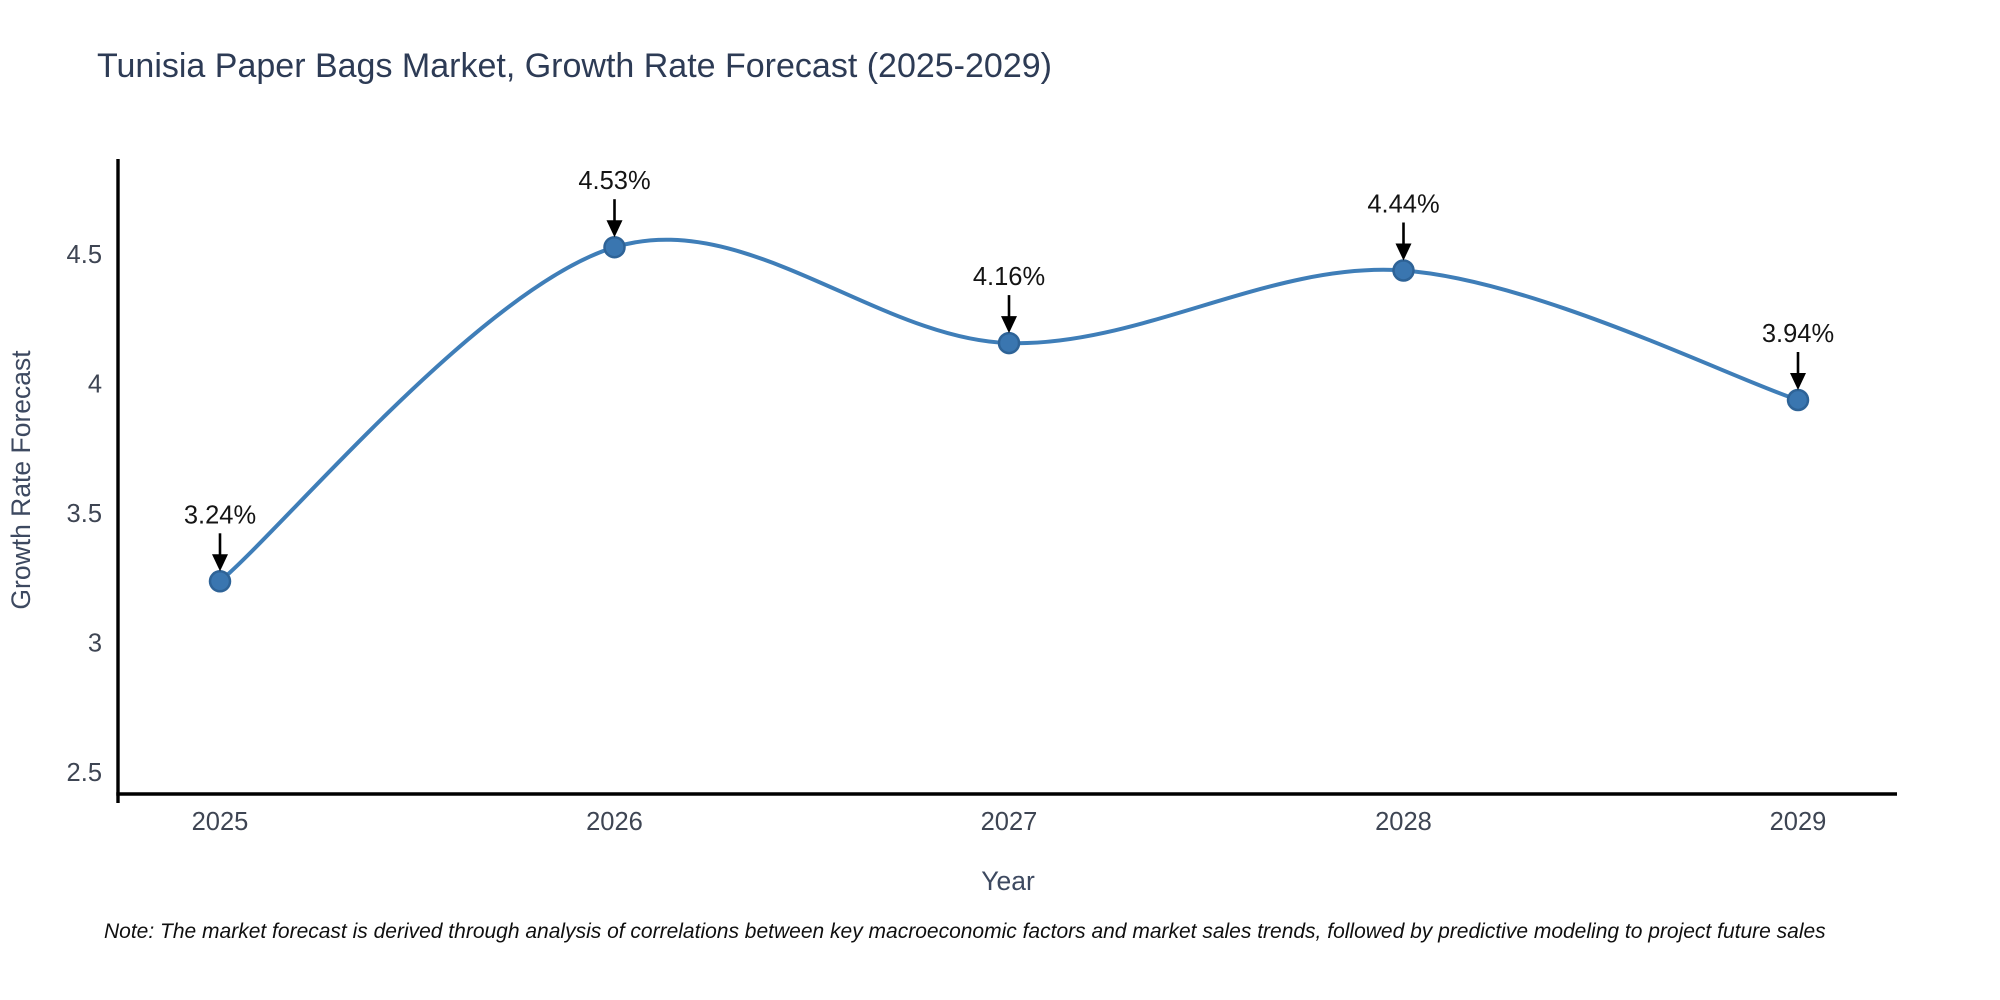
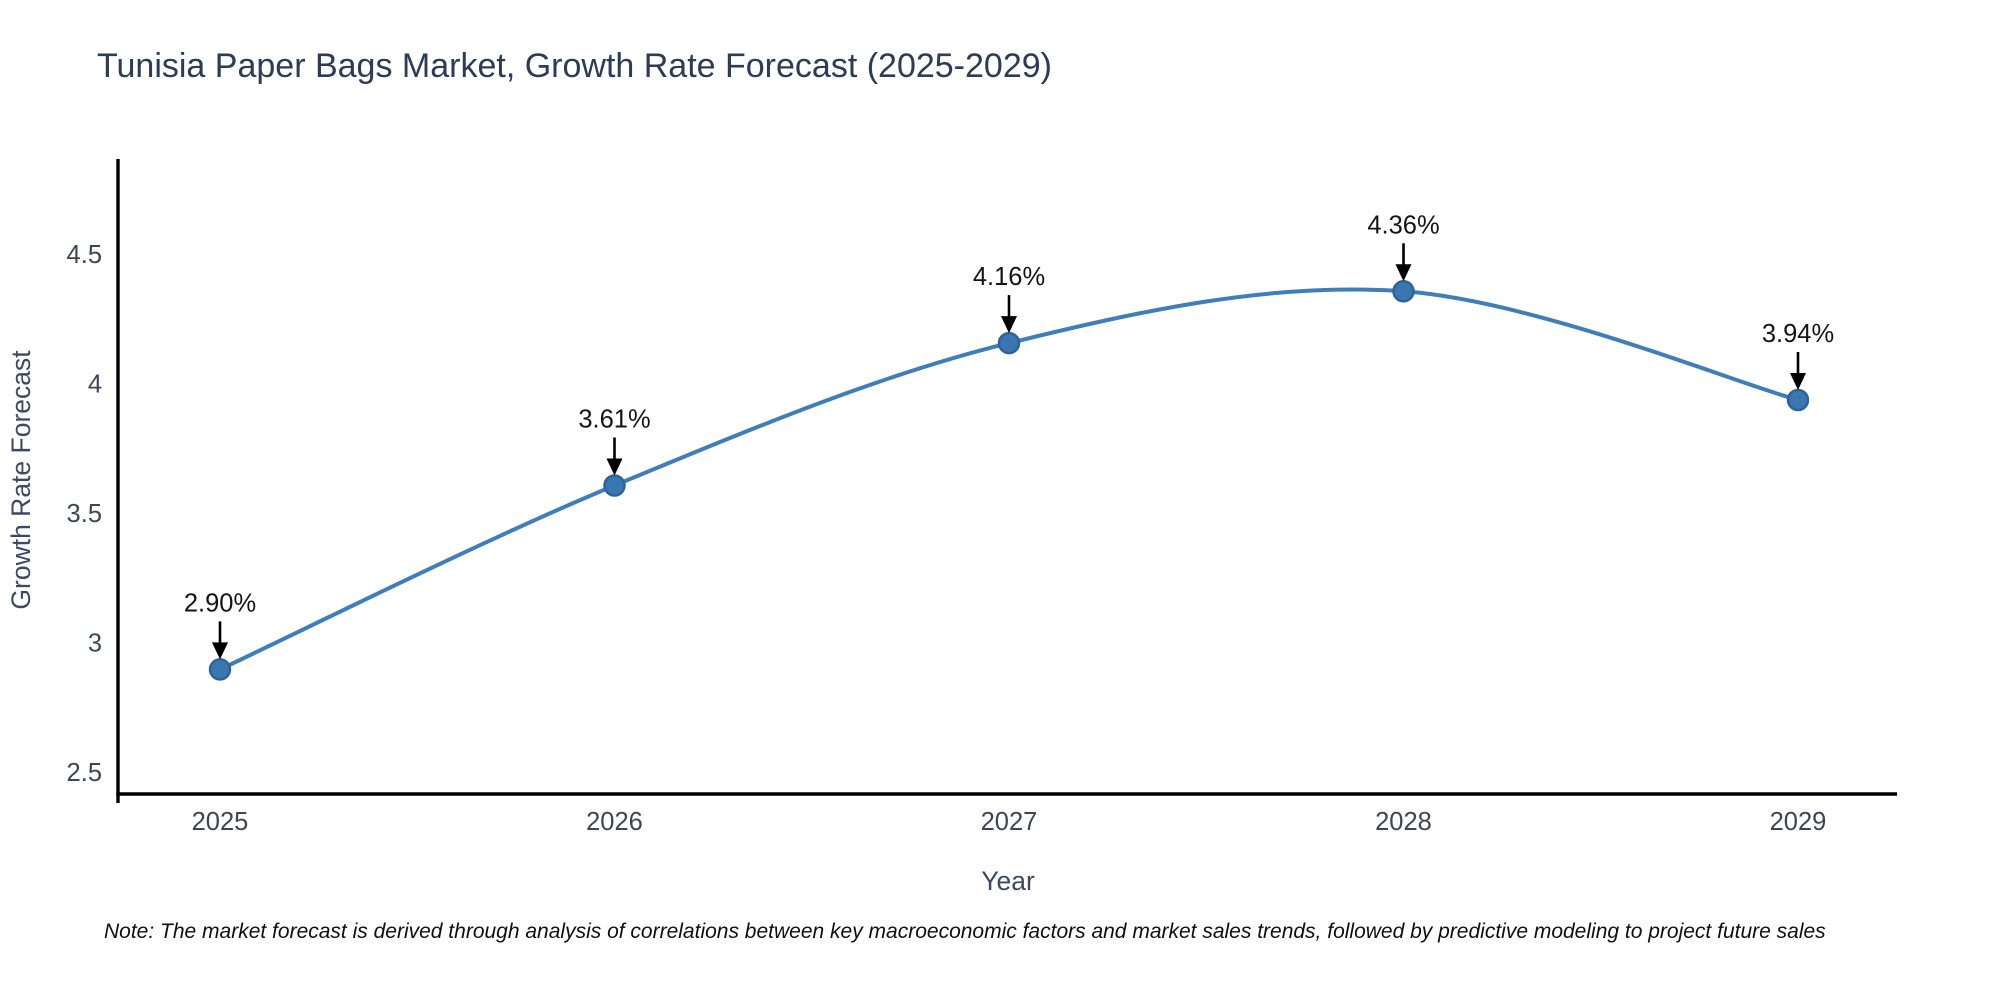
2025: 3.24% -> 2.90%
2026: 4.53% -> 3.61%
2028: 4.44% -> 4.36%
